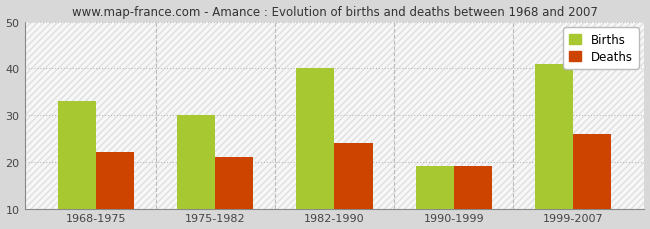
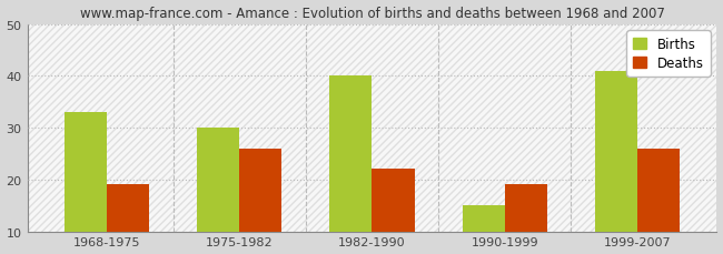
Deaths/1968-1975: 22 -> 19
Deaths/1975-1982: 21 -> 26
Deaths/1982-1990: 24 -> 22
Births/1990-1999: 19 -> 15
